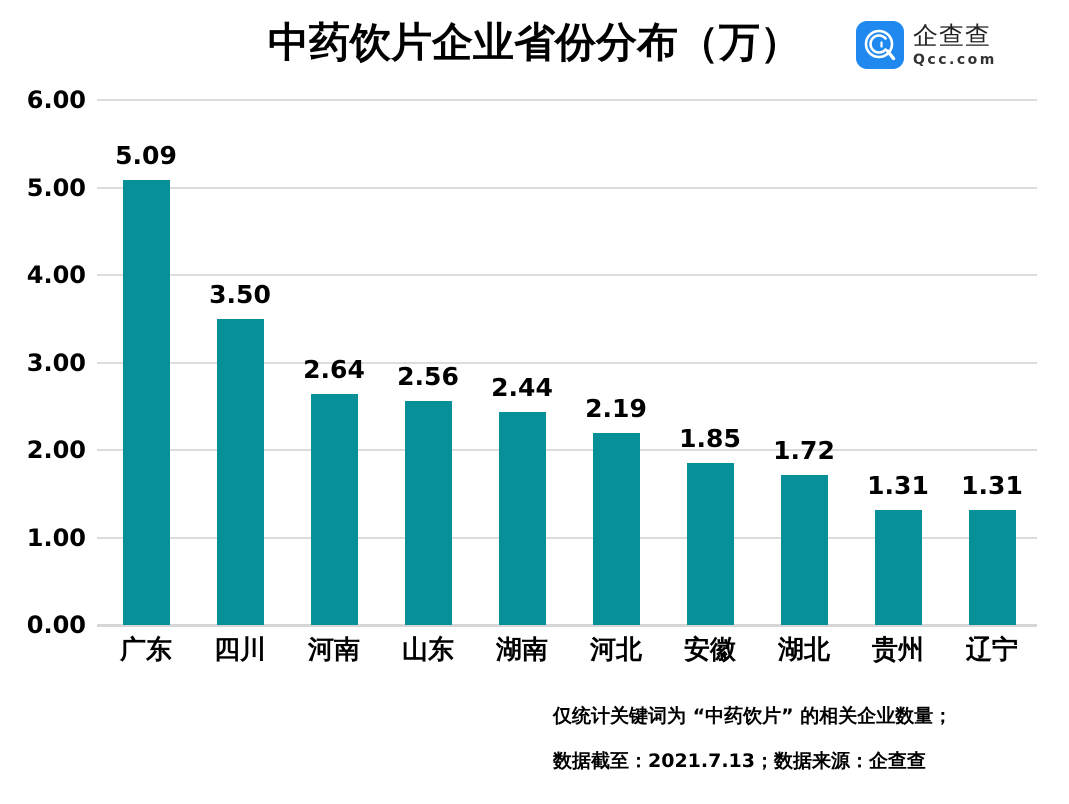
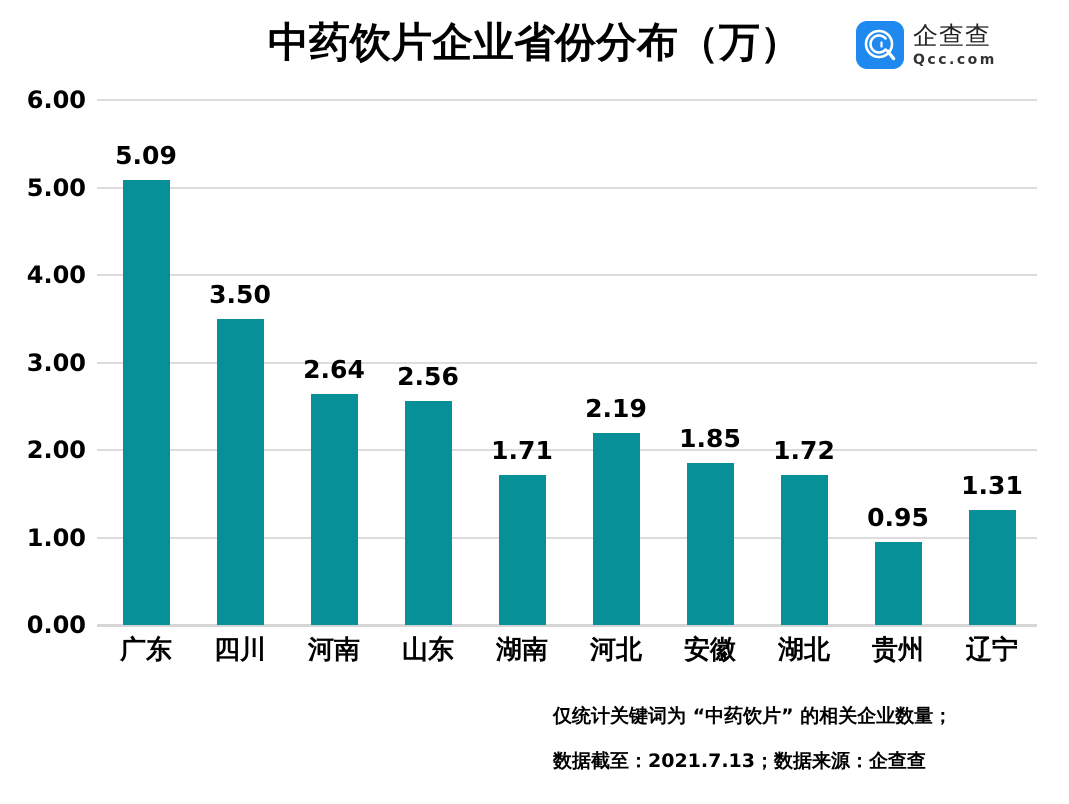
湖南: 2.44 -> 1.71
贵州: 1.31 -> 0.95
